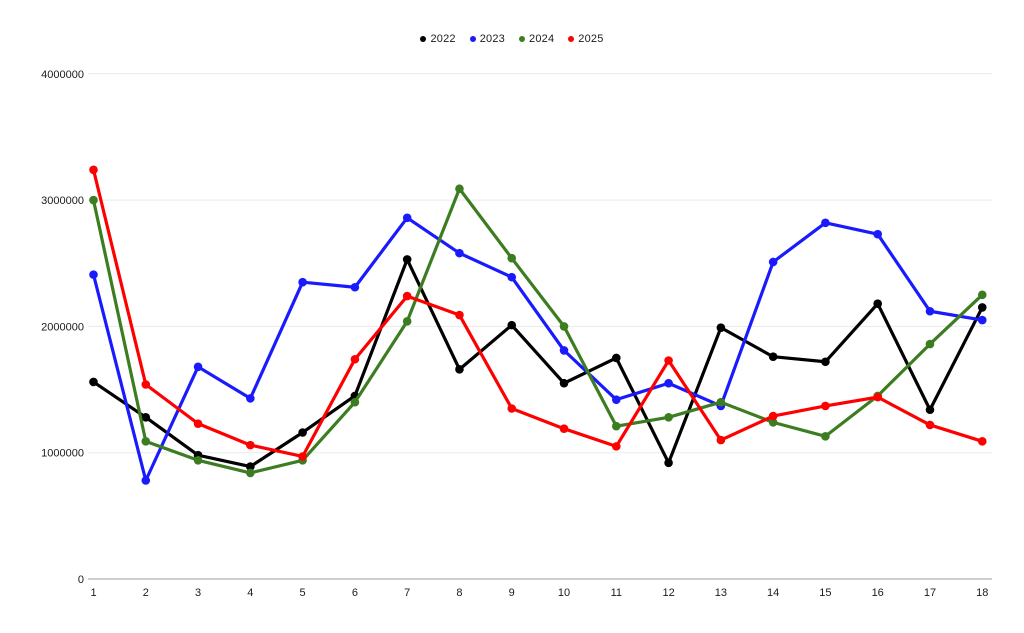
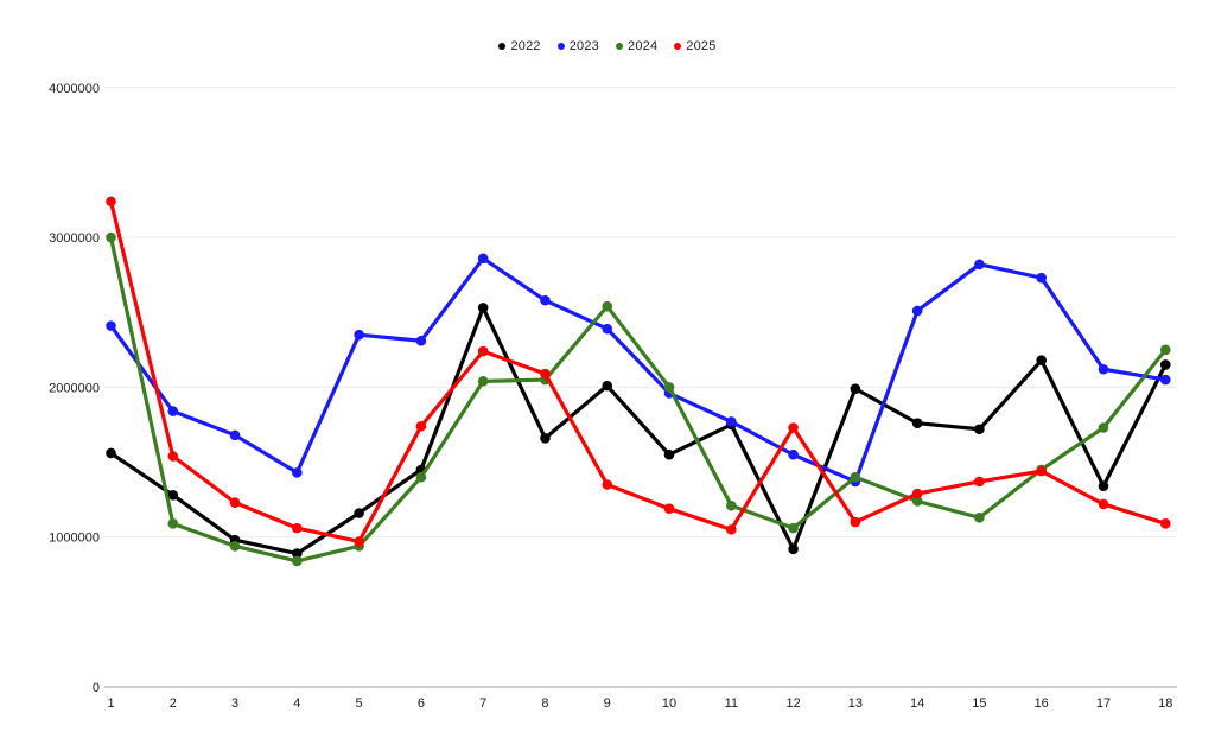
2023/2: 780000 -> 1840000
2024/8: 3090000 -> 2050000
2023/10: 1810000 -> 1960000
2023/11: 1420000 -> 1770000
2024/12: 1280000 -> 1060000
2024/17: 1860000 -> 1730000
